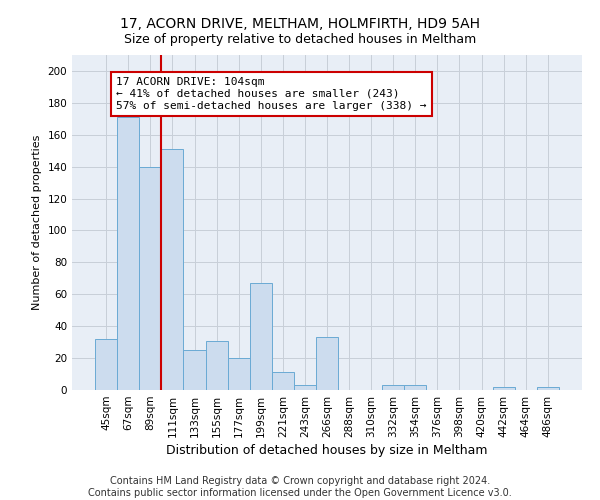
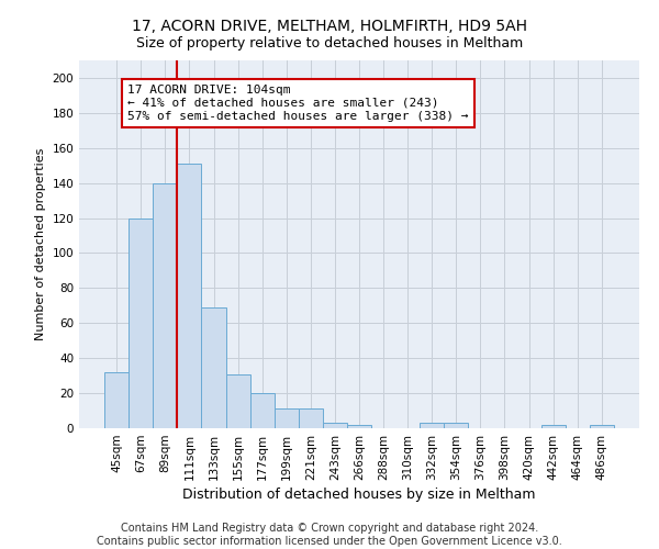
67sqm: 171 -> 120
133sqm: 25 -> 69
199sqm: 67 -> 11
266sqm: 33 -> 2
